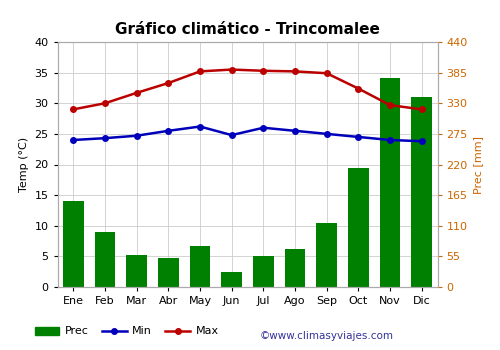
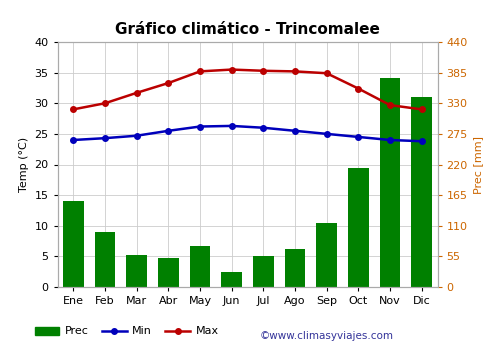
Min/Jun: 24.8 -> 26.3
